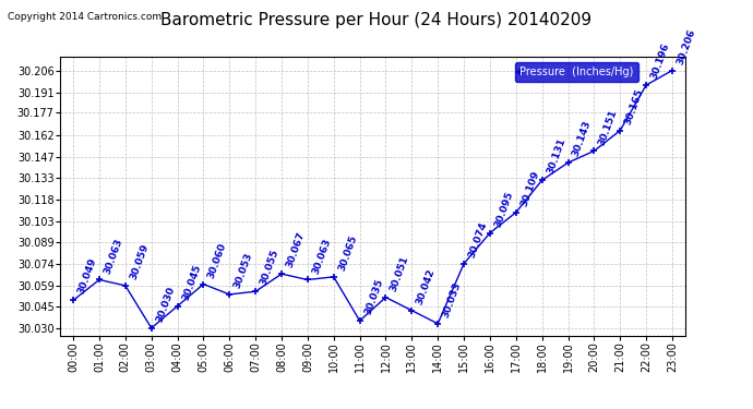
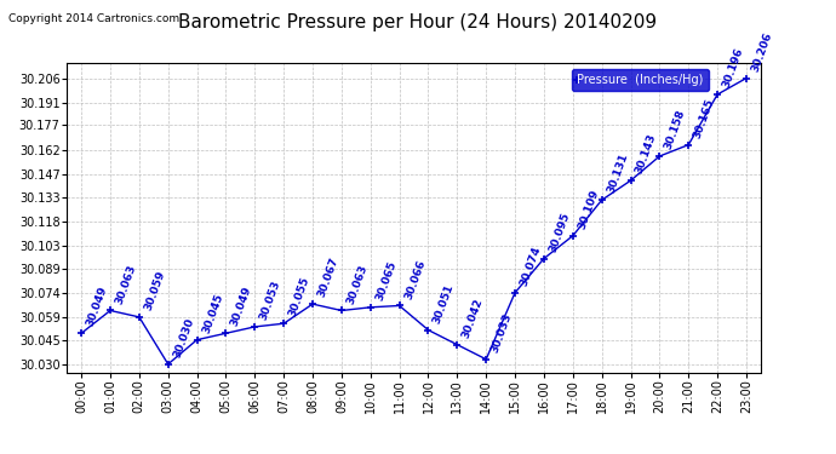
05:00: 30.060 -> 30.049
11:00: 30.035 -> 30.066
20:00: 30.151 -> 30.158
